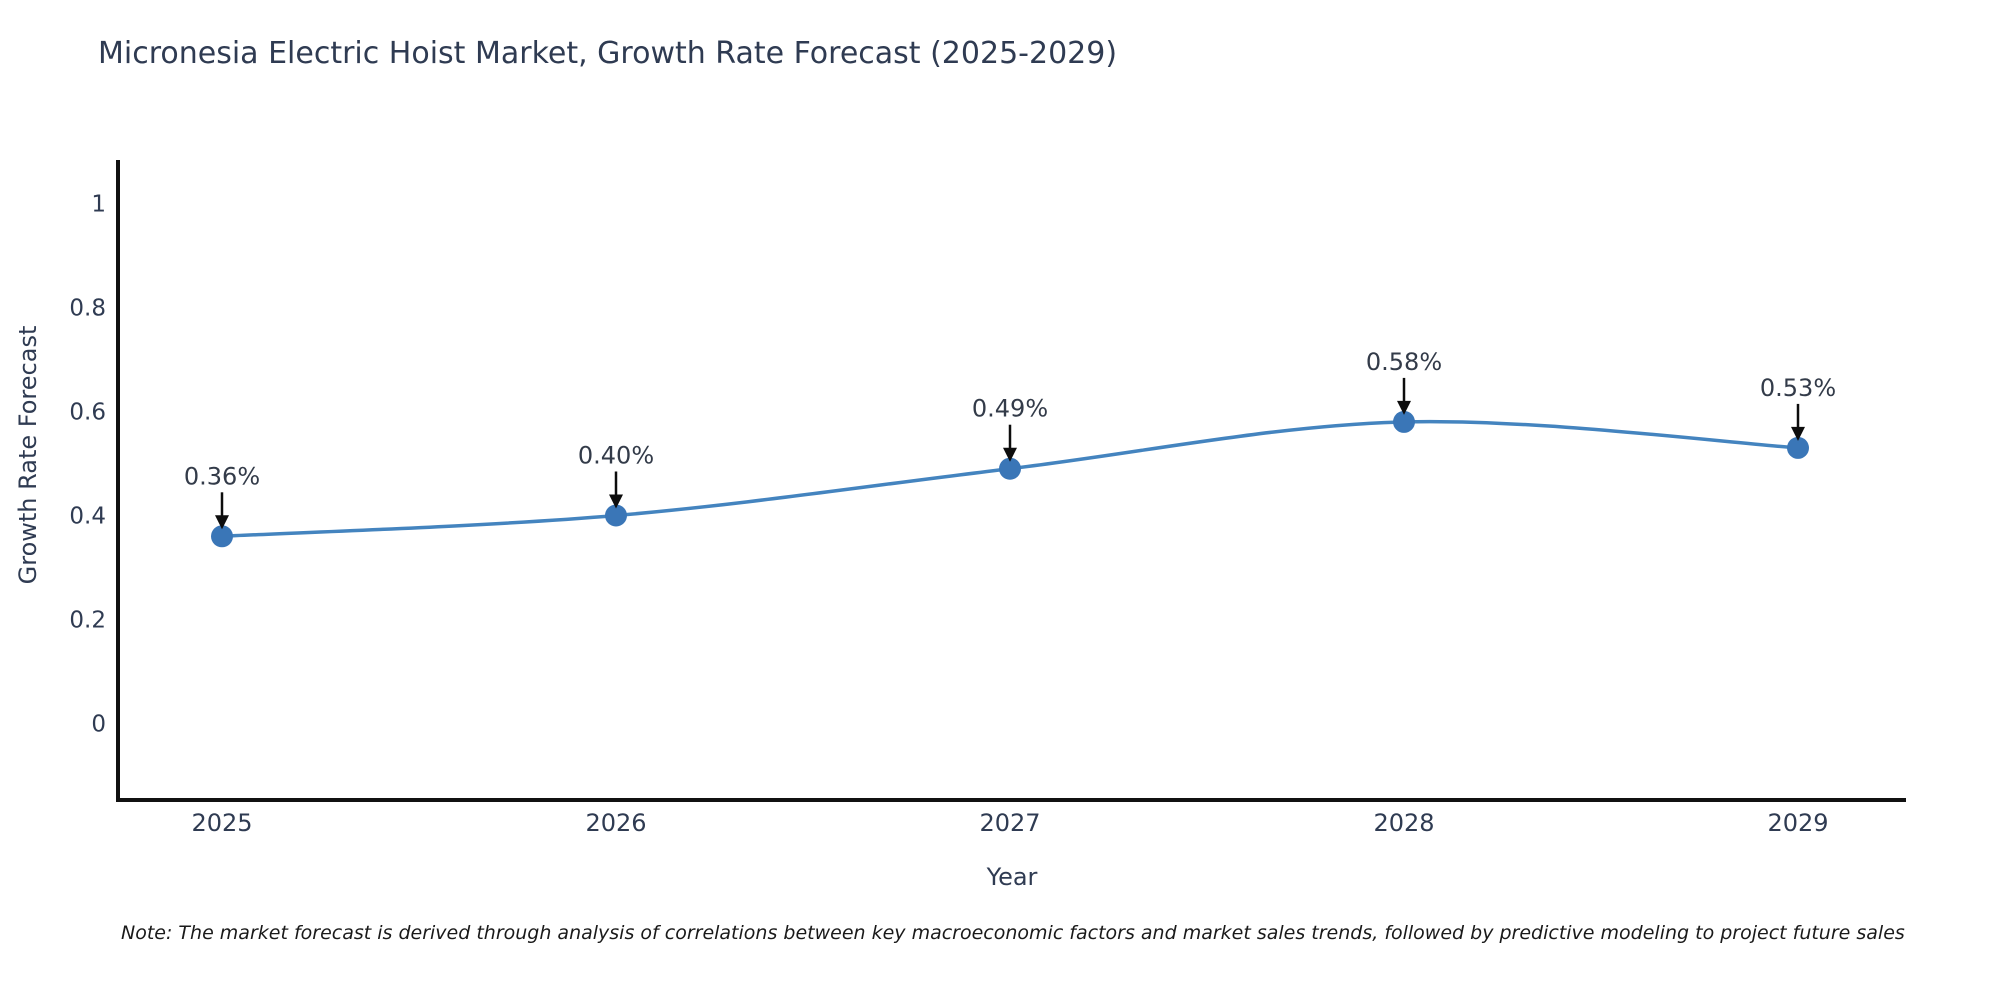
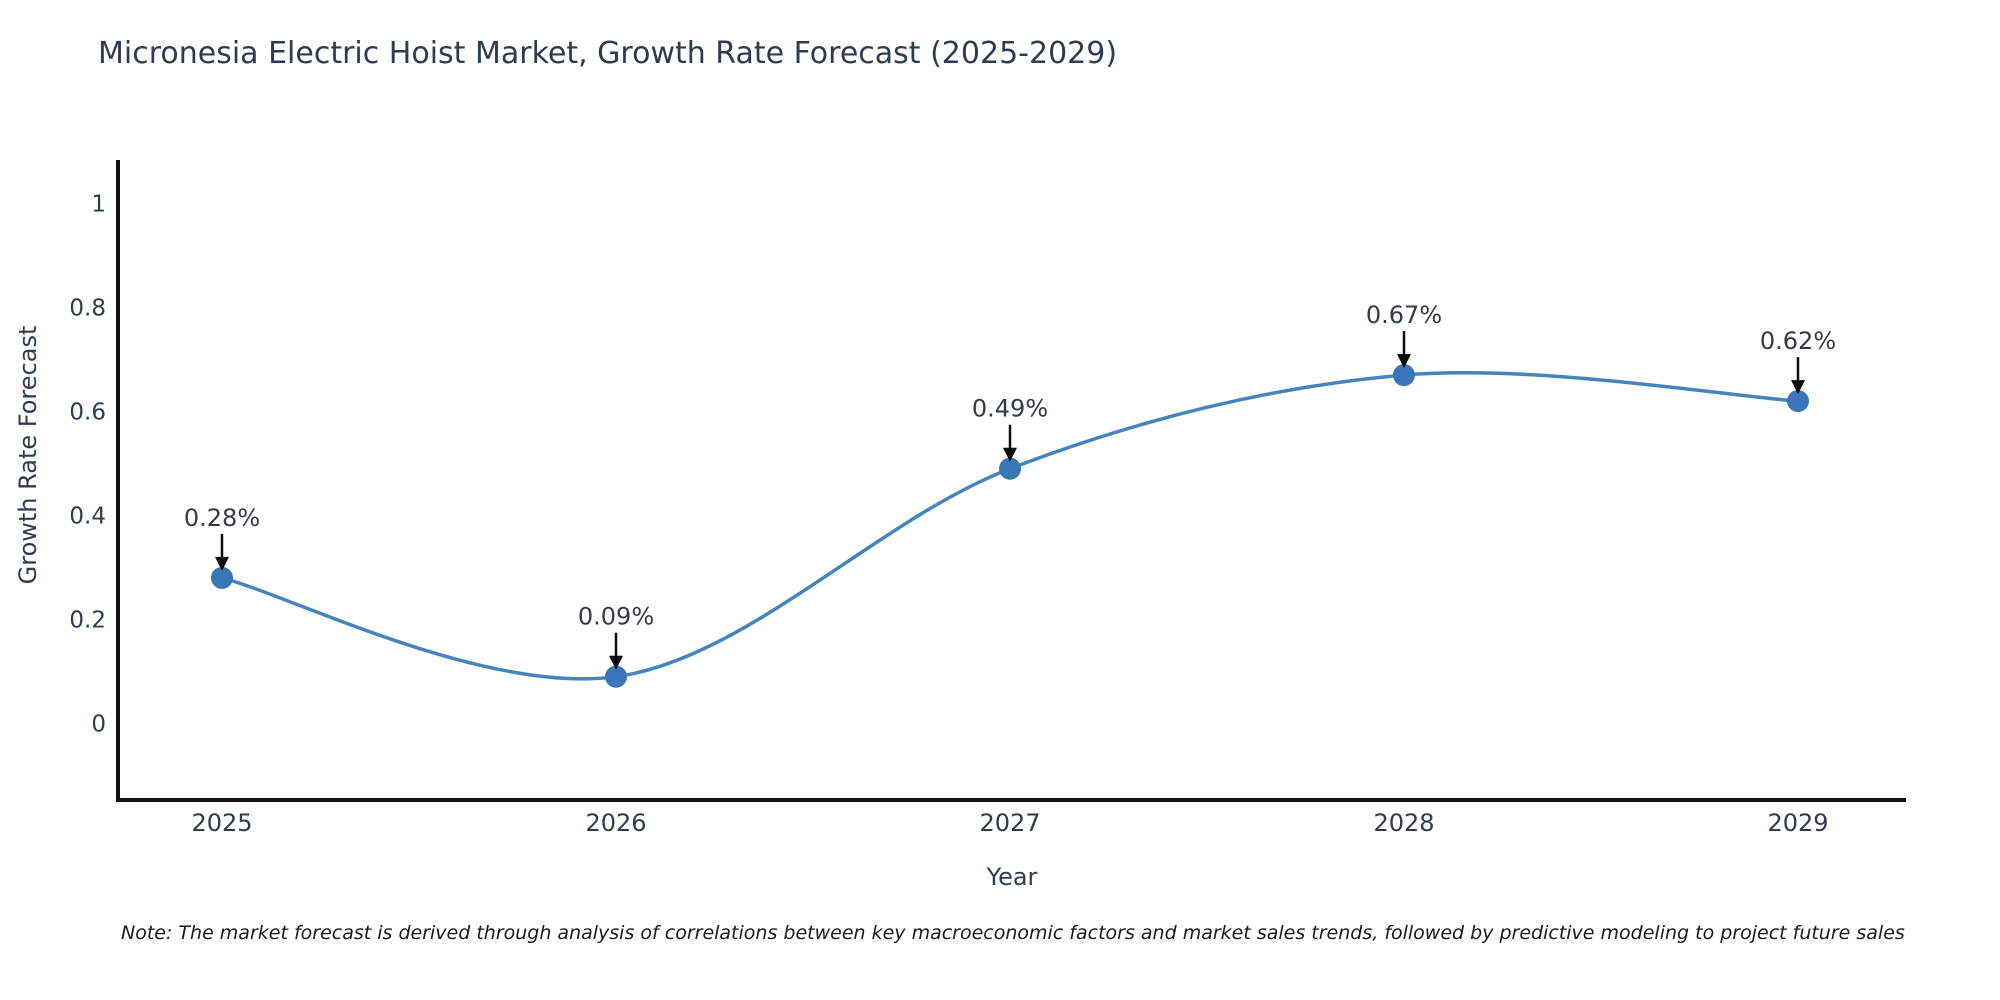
2025: 0.36% -> 0.28%
2026: 0.40% -> 0.09%
2028: 0.58% -> 0.67%
2029: 0.53% -> 0.62%
